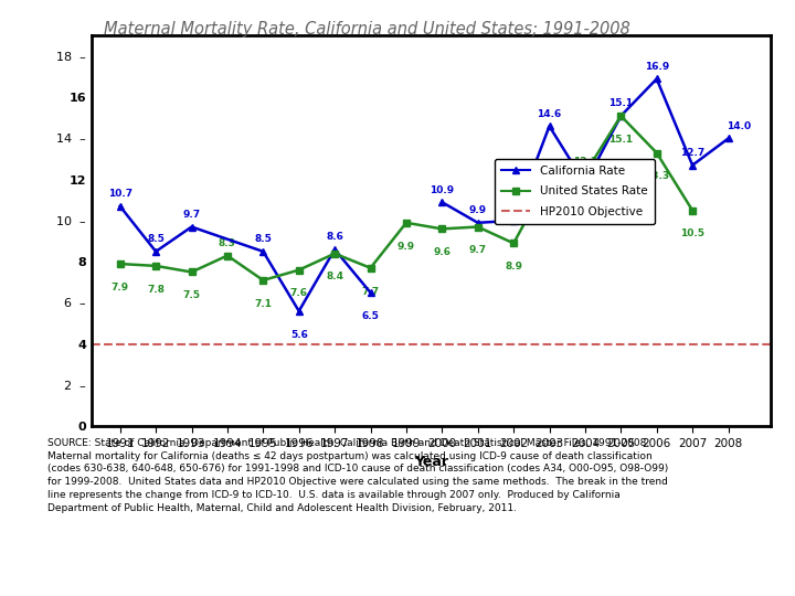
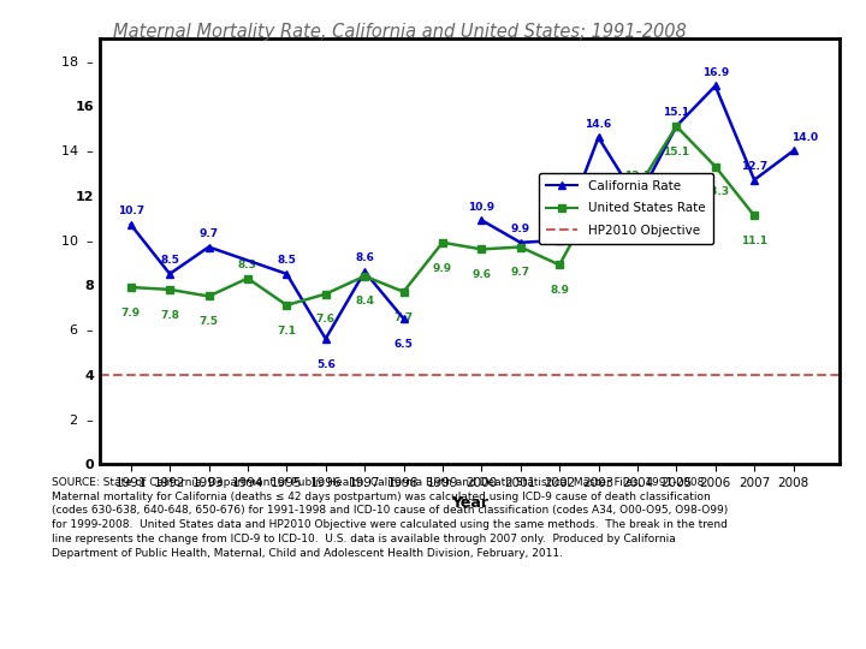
United States Rate/2007: 10.5 -> 11.1
